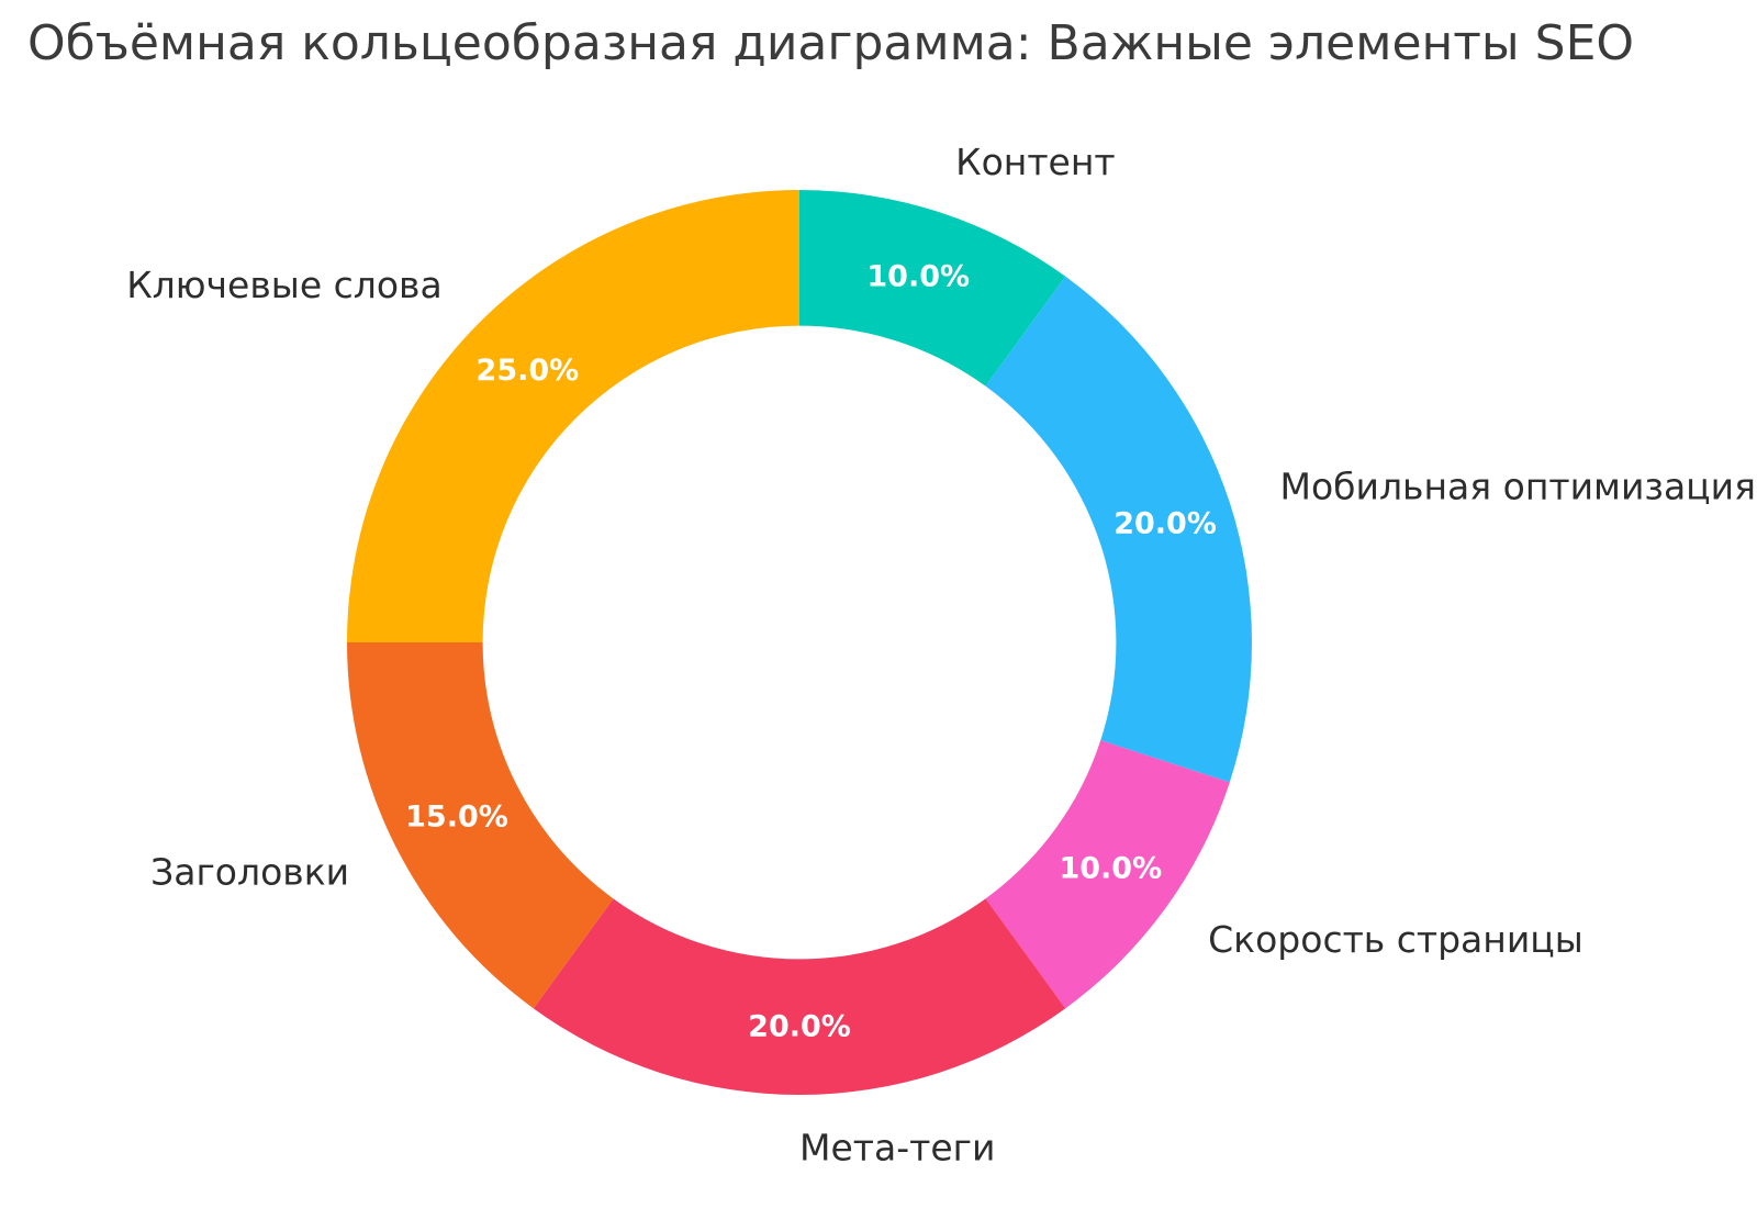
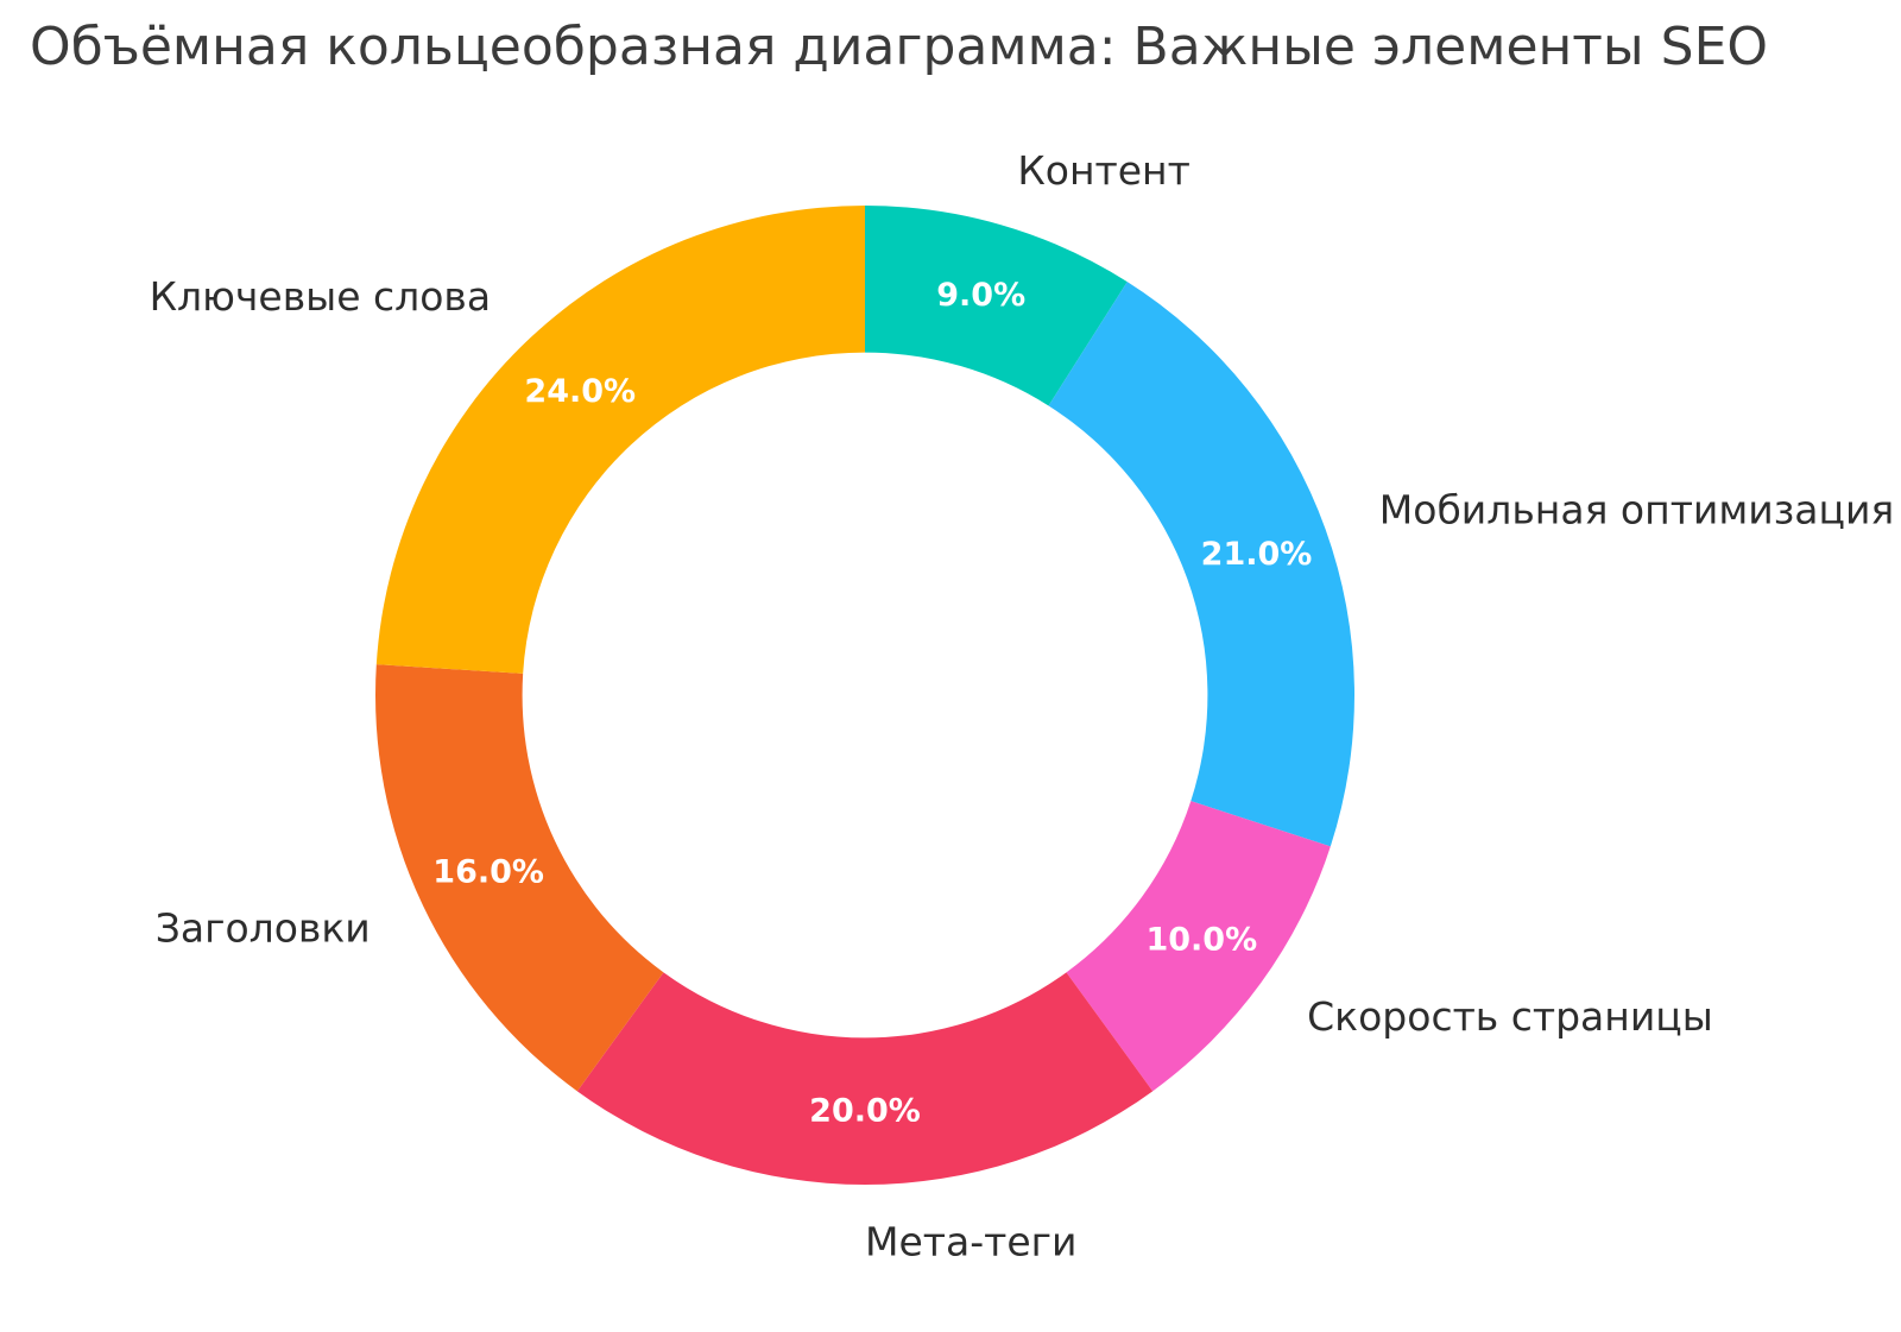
Контент: 10.0% -> 9.0%
Мобильная оптимизация: 20.0% -> 21.0%
Заголовки: 15.0% -> 16.0%
Ключевые слова: 25.0% -> 24.0%
